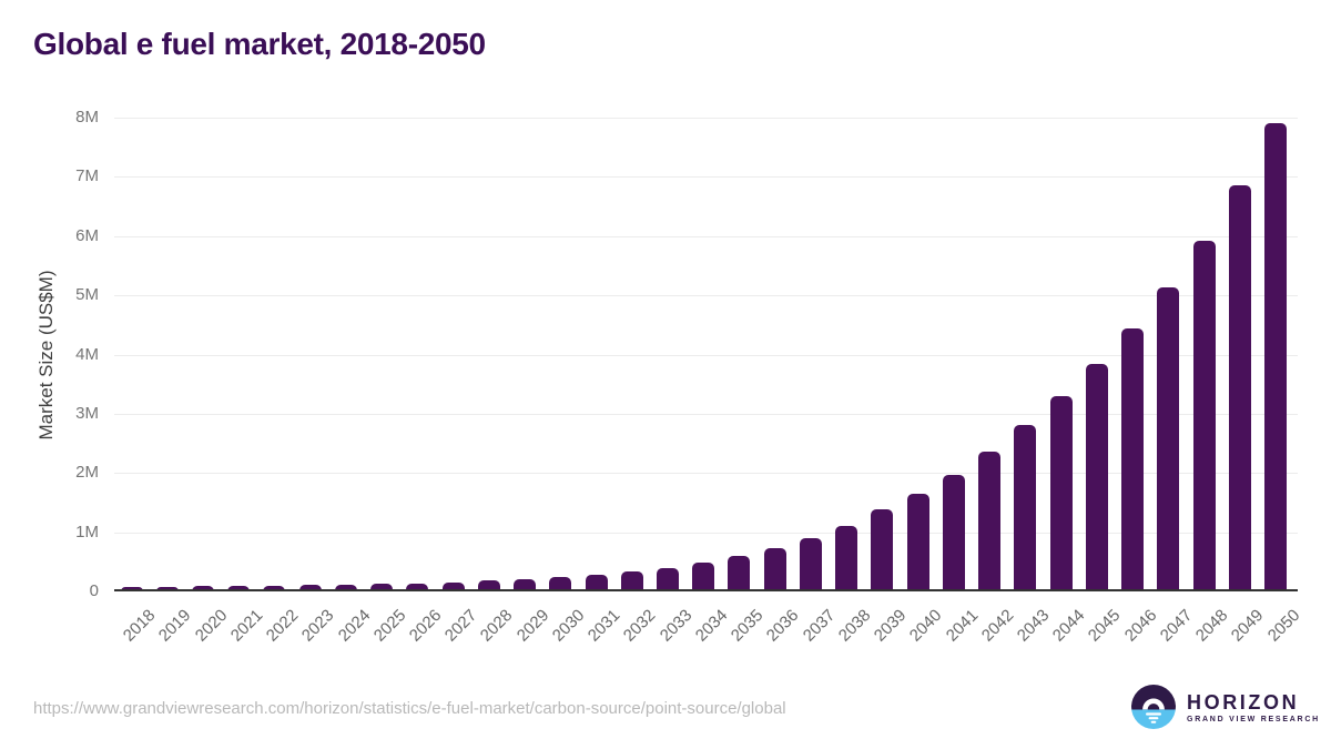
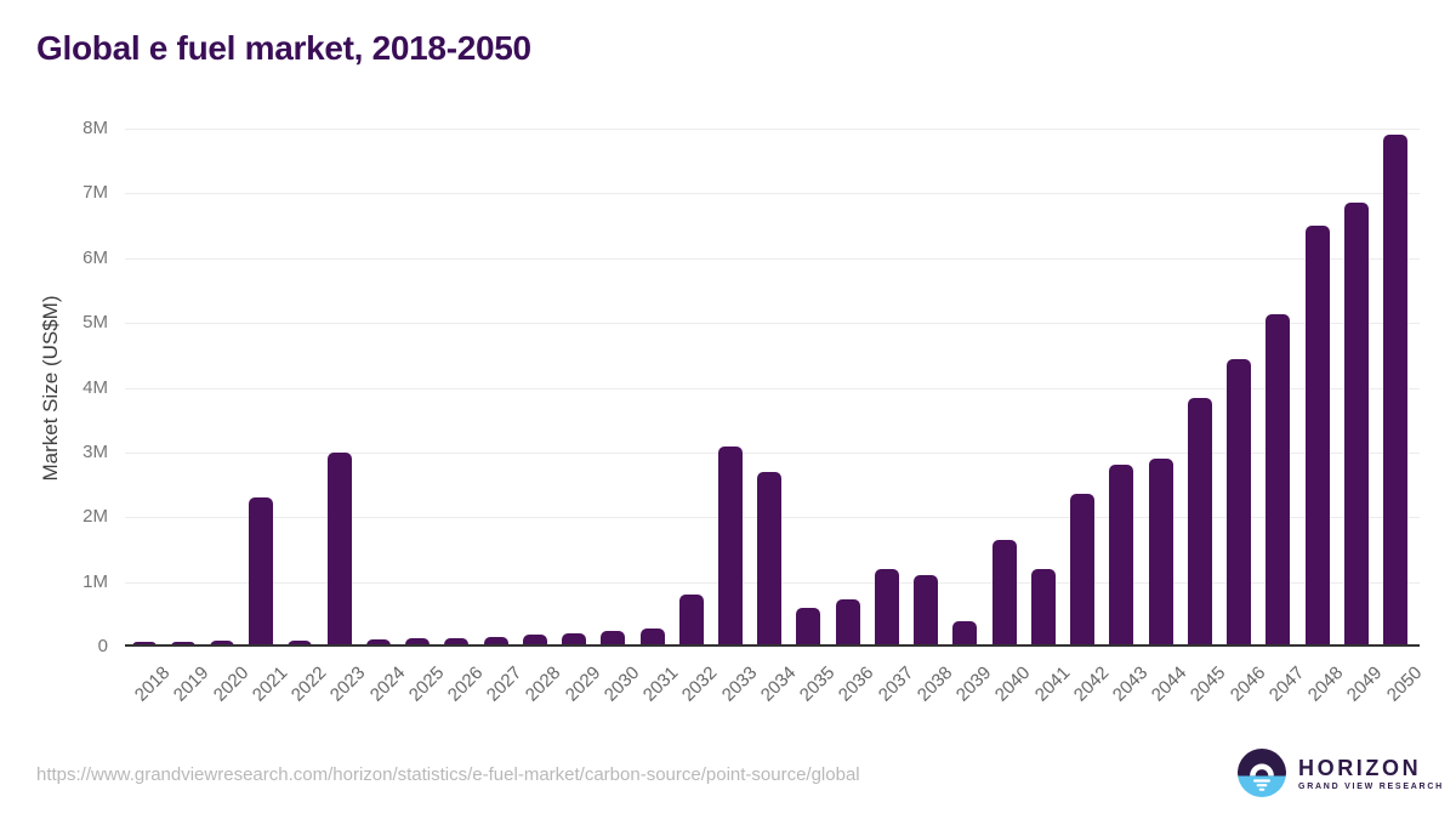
2021: 0.1M -> 2.3M
2023: 0.1M -> 3.0M
2032: 0.3M -> 0.8M
2033: 0.4M -> 3.1M
2034: 0.5M -> 2.7M
2037: 0.9M -> 1.2M
2039: 1.4M -> 0.4M
2041: 2.0M -> 1.2M
2044: 3.3M -> 2.9M
2048: 5.9M -> 6.5M
